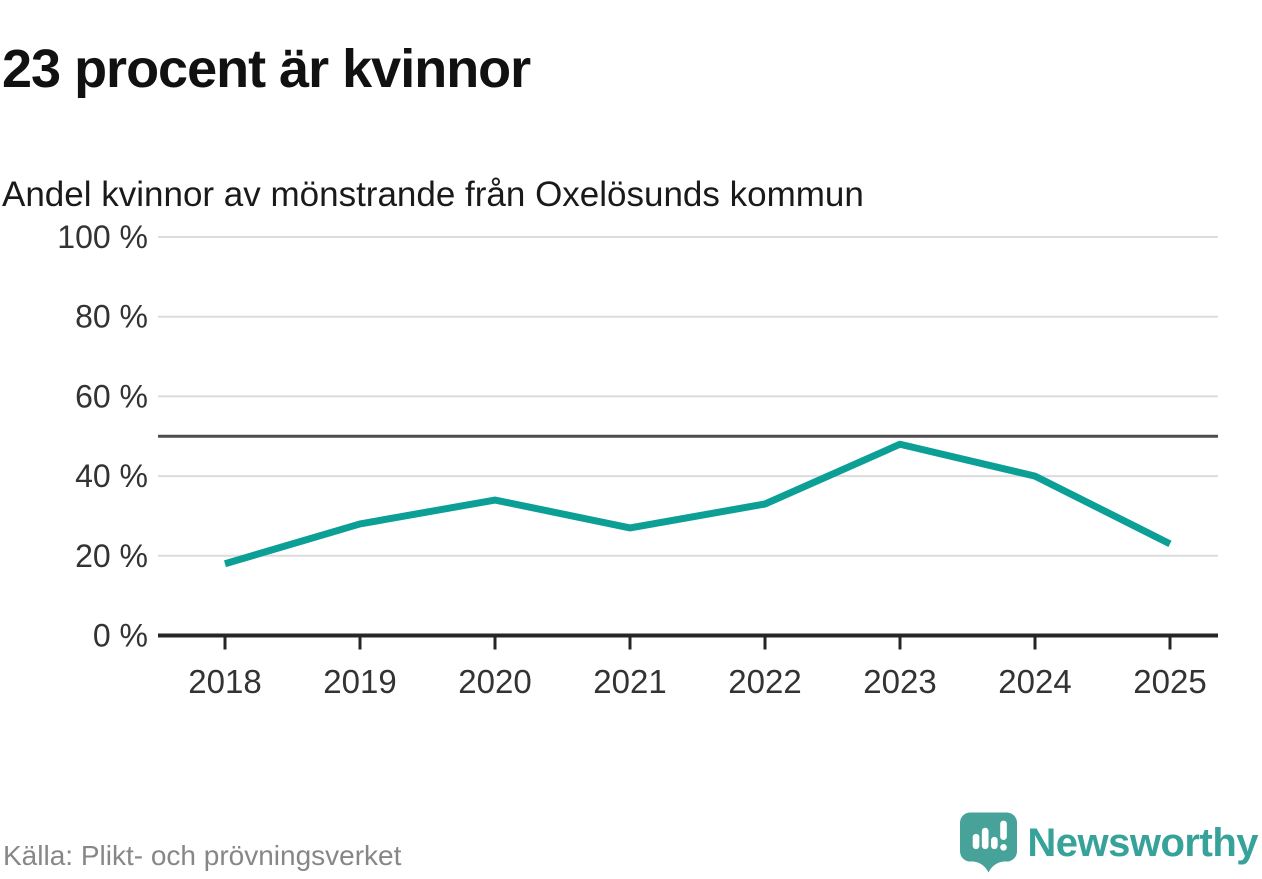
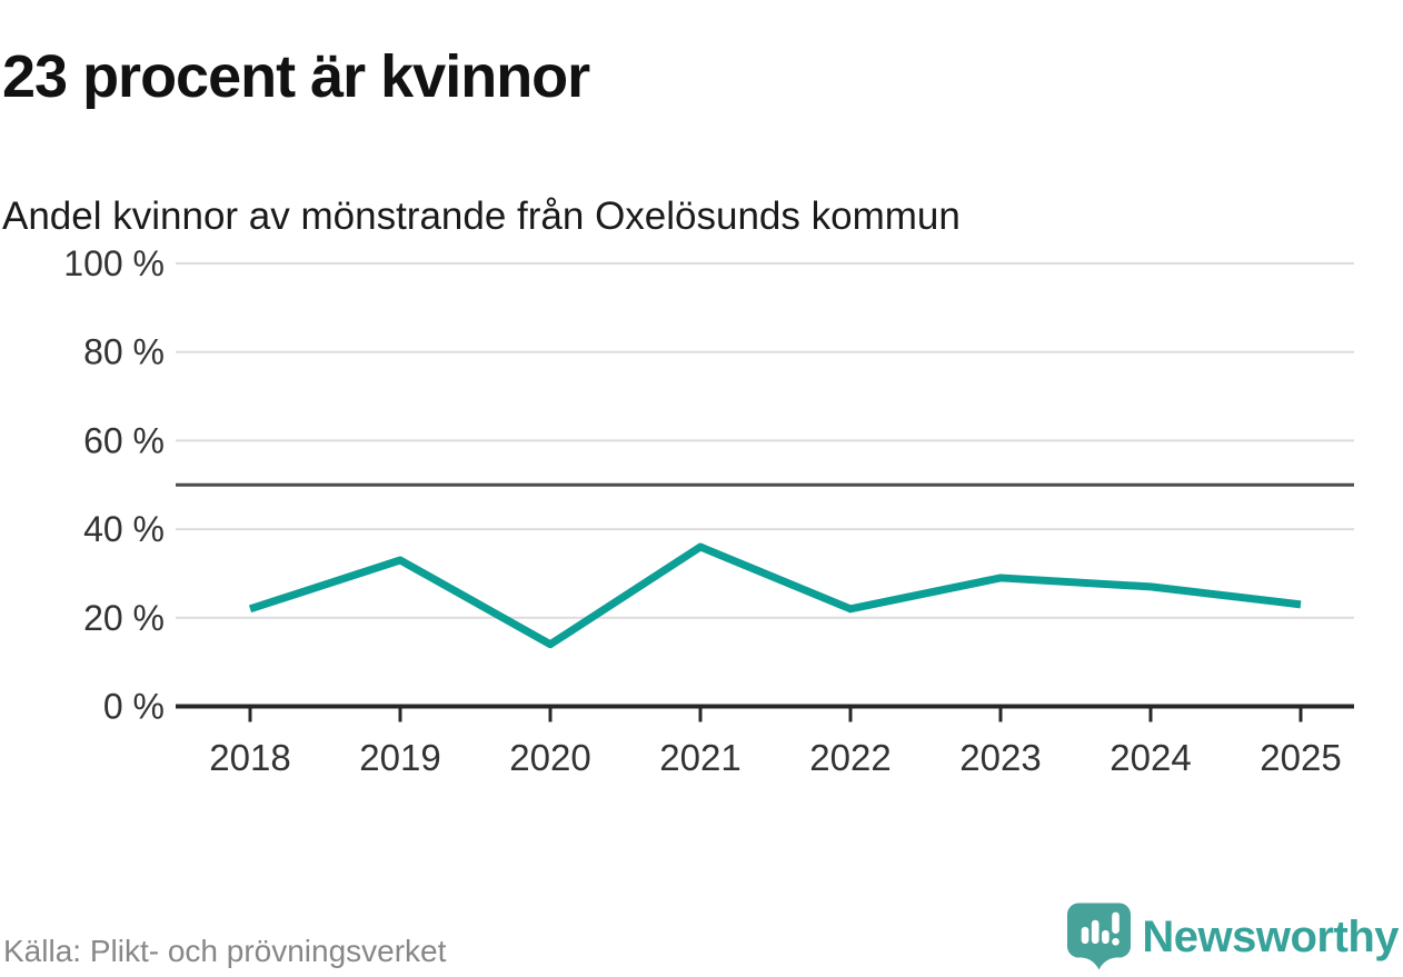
2018: 18% -> 22%
2019: 28% -> 33%
2020: 34% -> 14%
2021: 27% -> 36%
2022: 33% -> 22%
2023: 48% -> 29%
2024: 40% -> 27%
